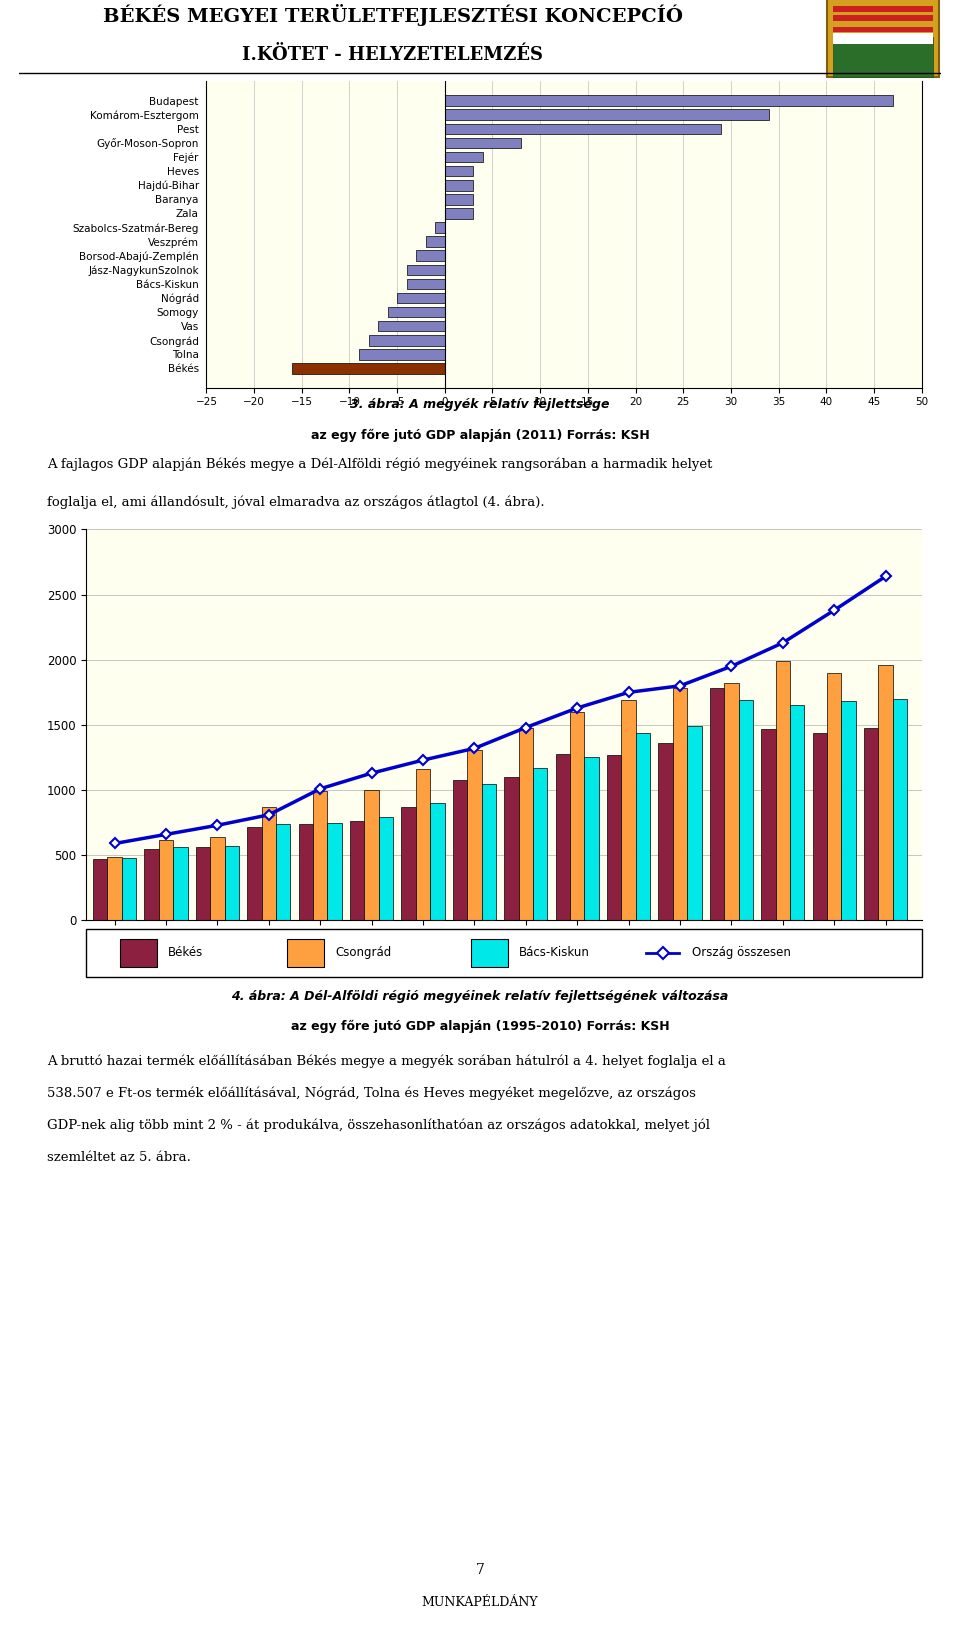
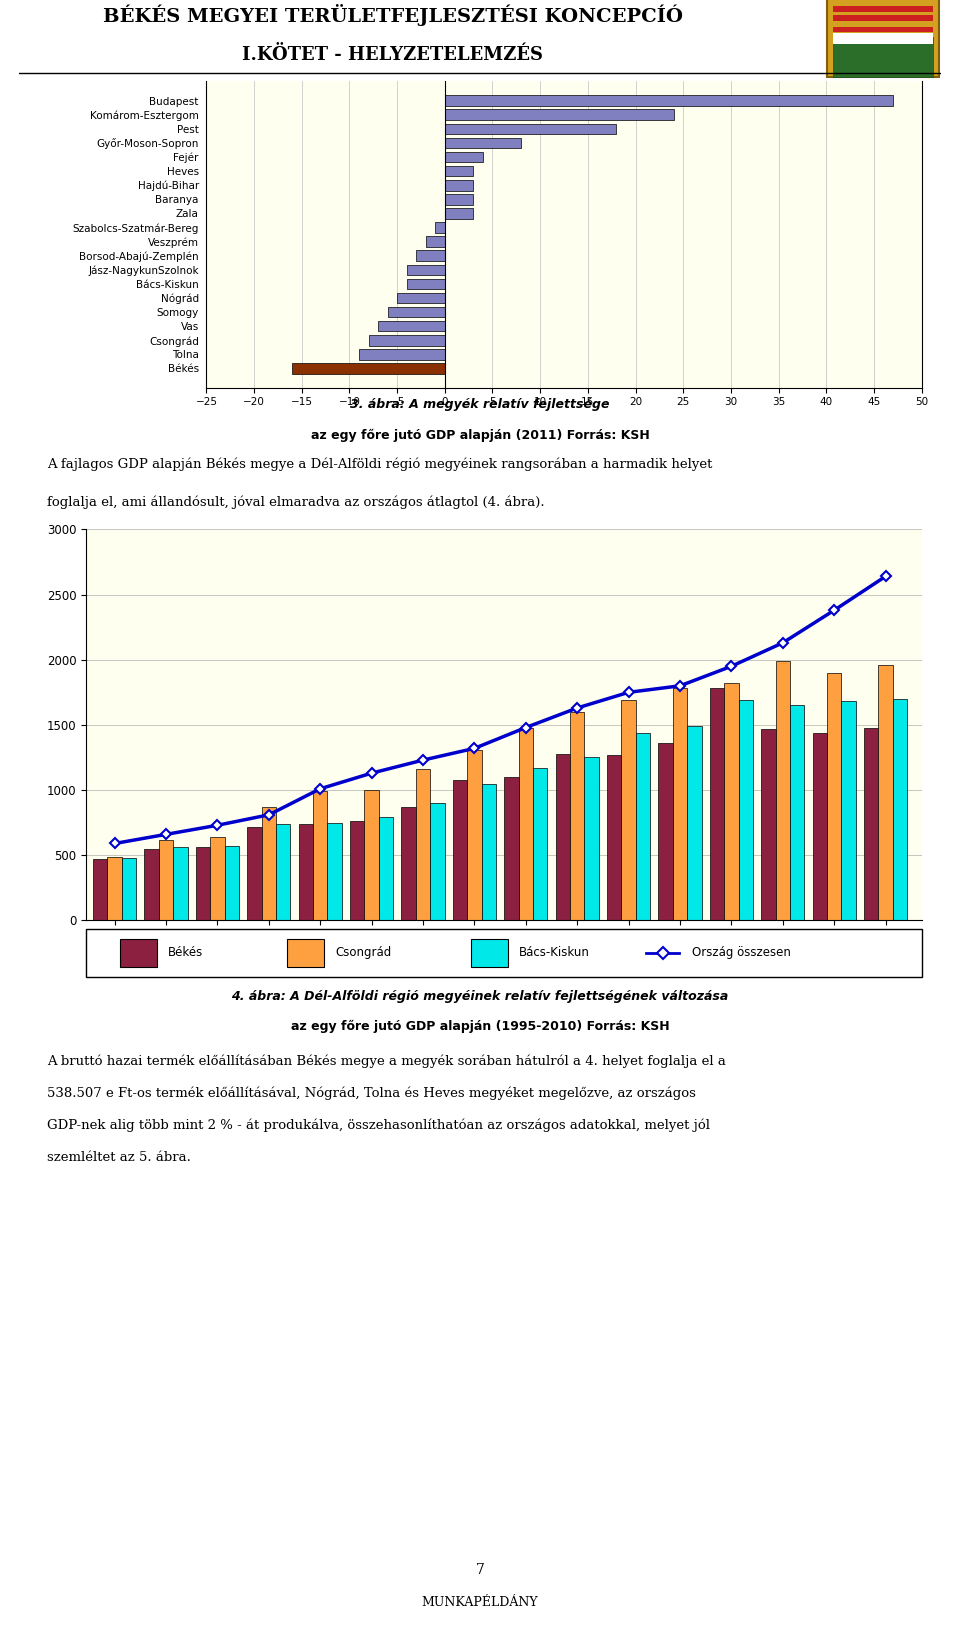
Komárom-Esztergom: 34 -> 24
Pest: 29 -> 18
